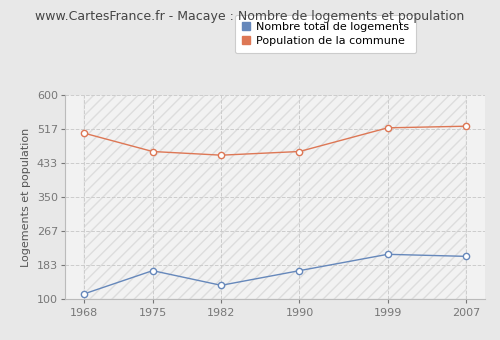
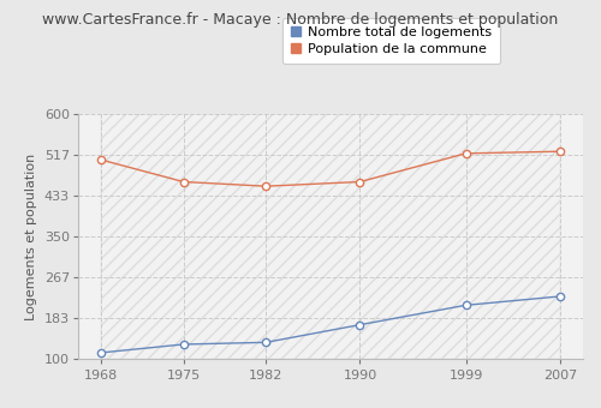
Nombre total de logements/1975: 170 -> 130
Nombre total de logements/2007: 205 -> 228
